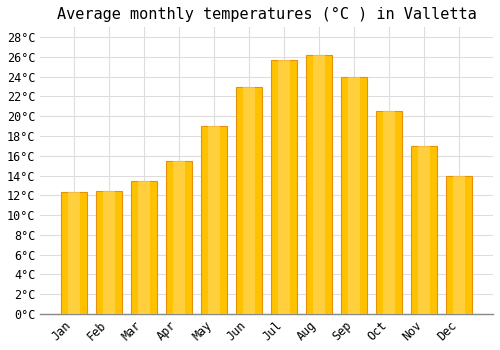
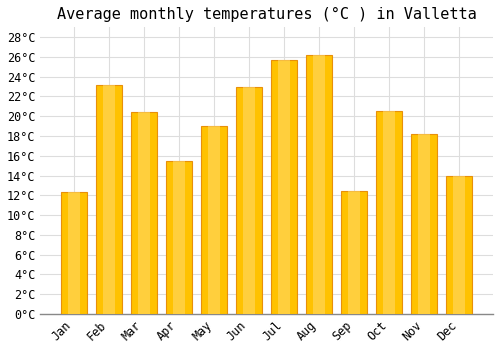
Feb: 12.4°C -> 23.2°C
Mar: 13.4°C -> 20.4°C
Sep: 24.0°C -> 12.4°C
Nov: 17.0°C -> 18.2°C
